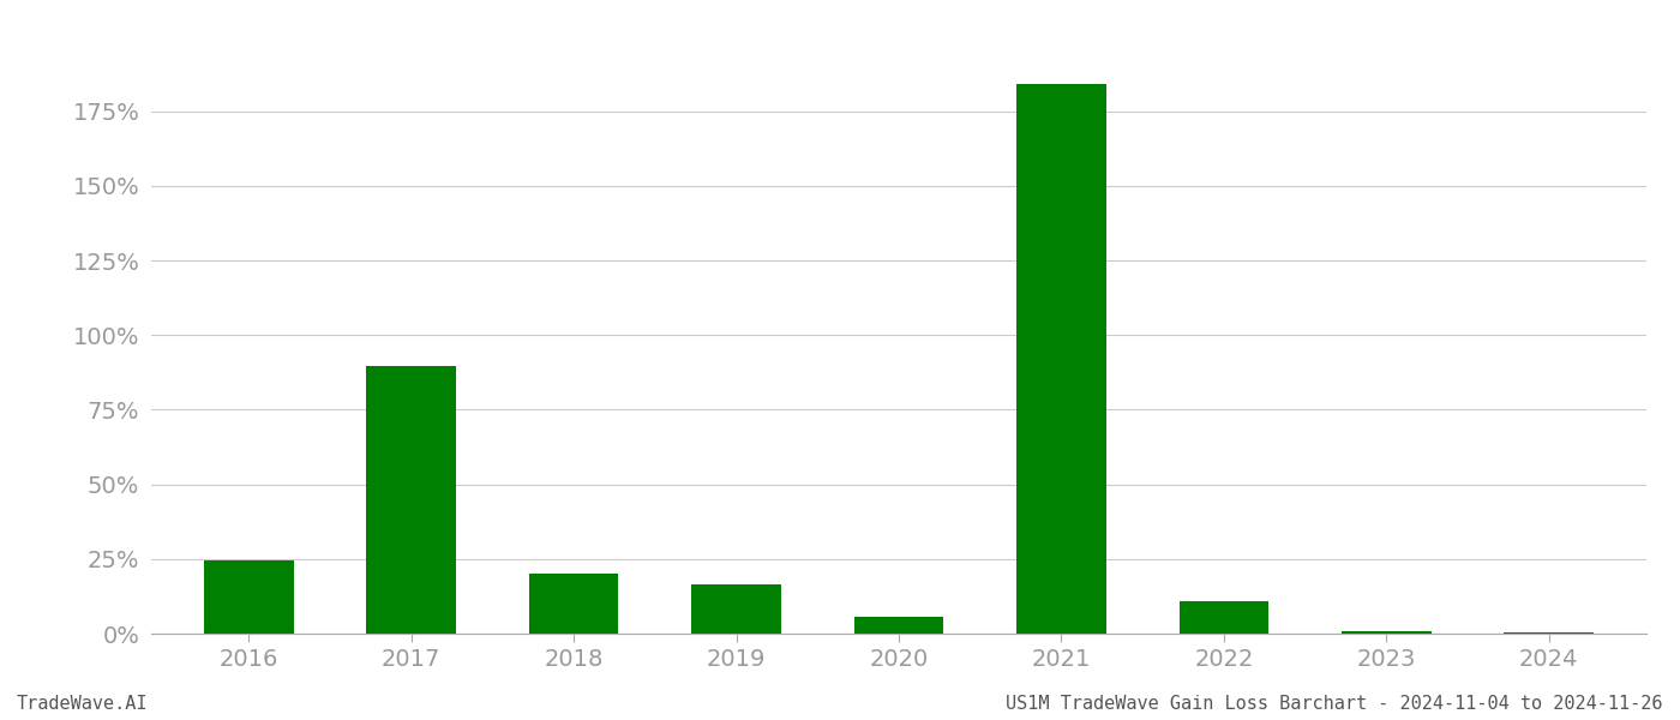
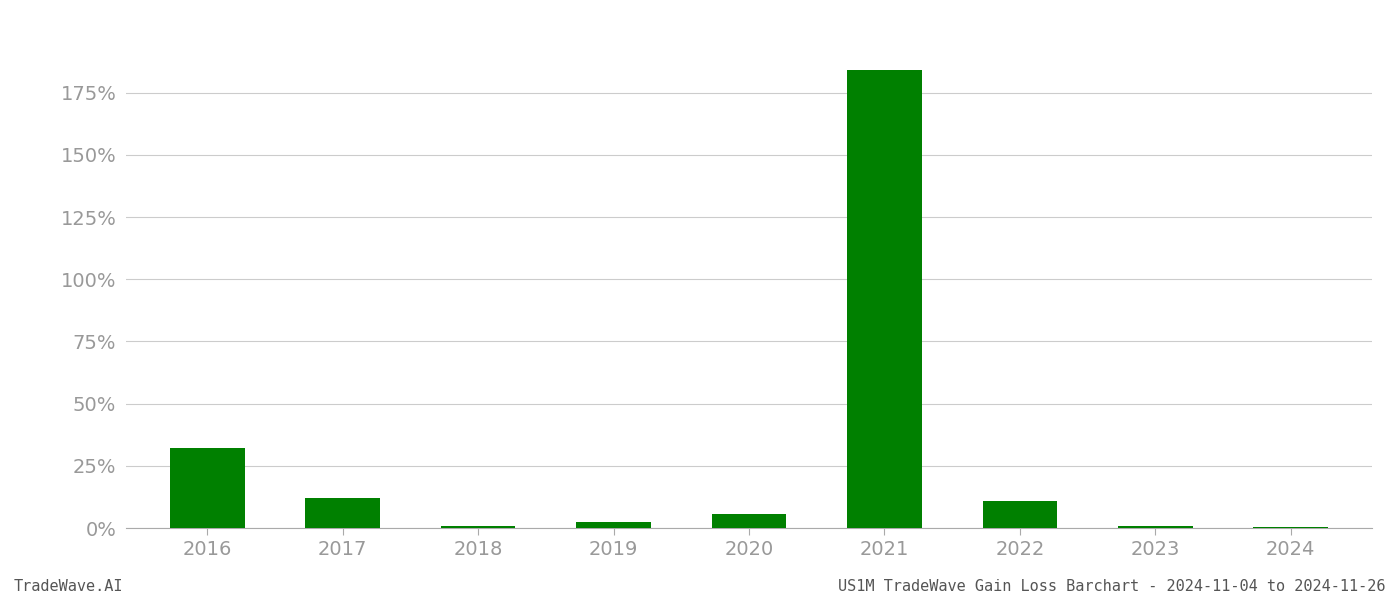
2016: 24.5% -> 32.0%
2017: 89.5% -> 12.0%
2018: 20.0% -> 1.0%
2019: 16.5% -> 2.5%
